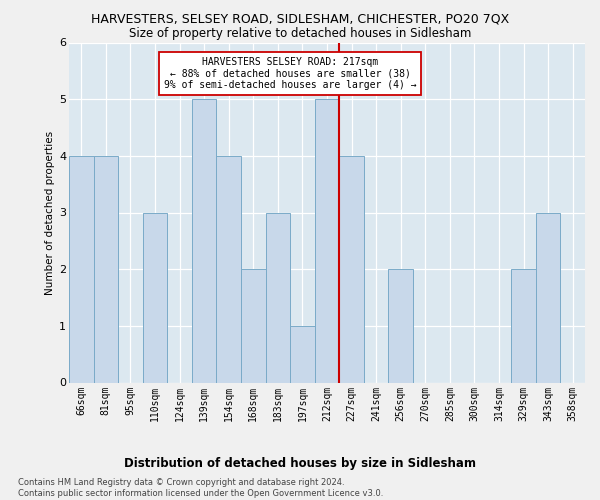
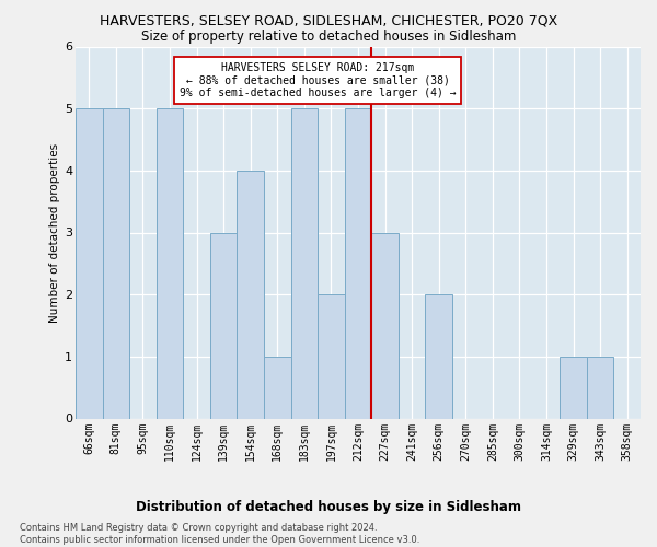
66sqm: 4 -> 5
81sqm: 4 -> 5
110sqm: 3 -> 5
139sqm: 5 -> 3
168sqm: 2 -> 1
183sqm: 3 -> 5
197sqm: 1 -> 2
227sqm: 4 -> 3
329sqm: 2 -> 1
343sqm: 3 -> 1
